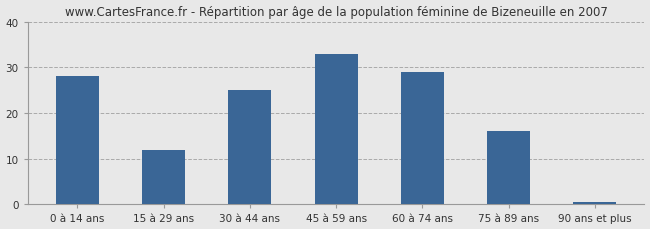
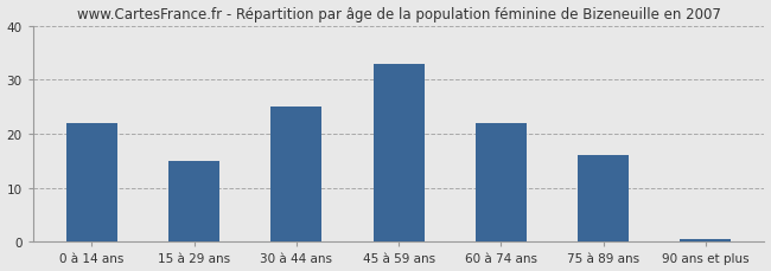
0 à 14 ans: 28.0 -> 22.0
15 à 29 ans: 12.0 -> 15.0
60 à 74 ans: 29.0 -> 22.0
